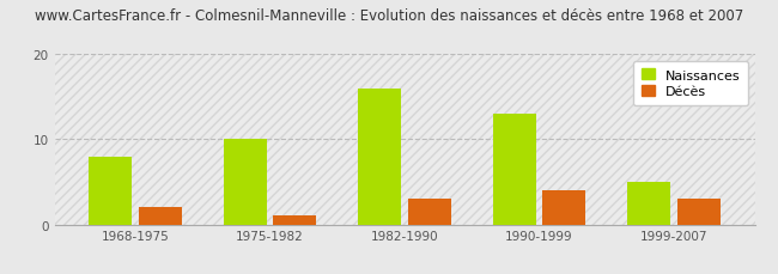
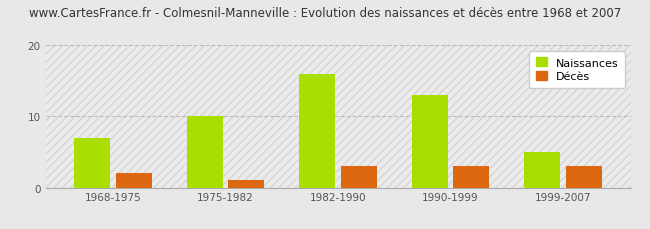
Naissances/1968-1975: 8 -> 7
Décès/1990-1999: 4 -> 3
